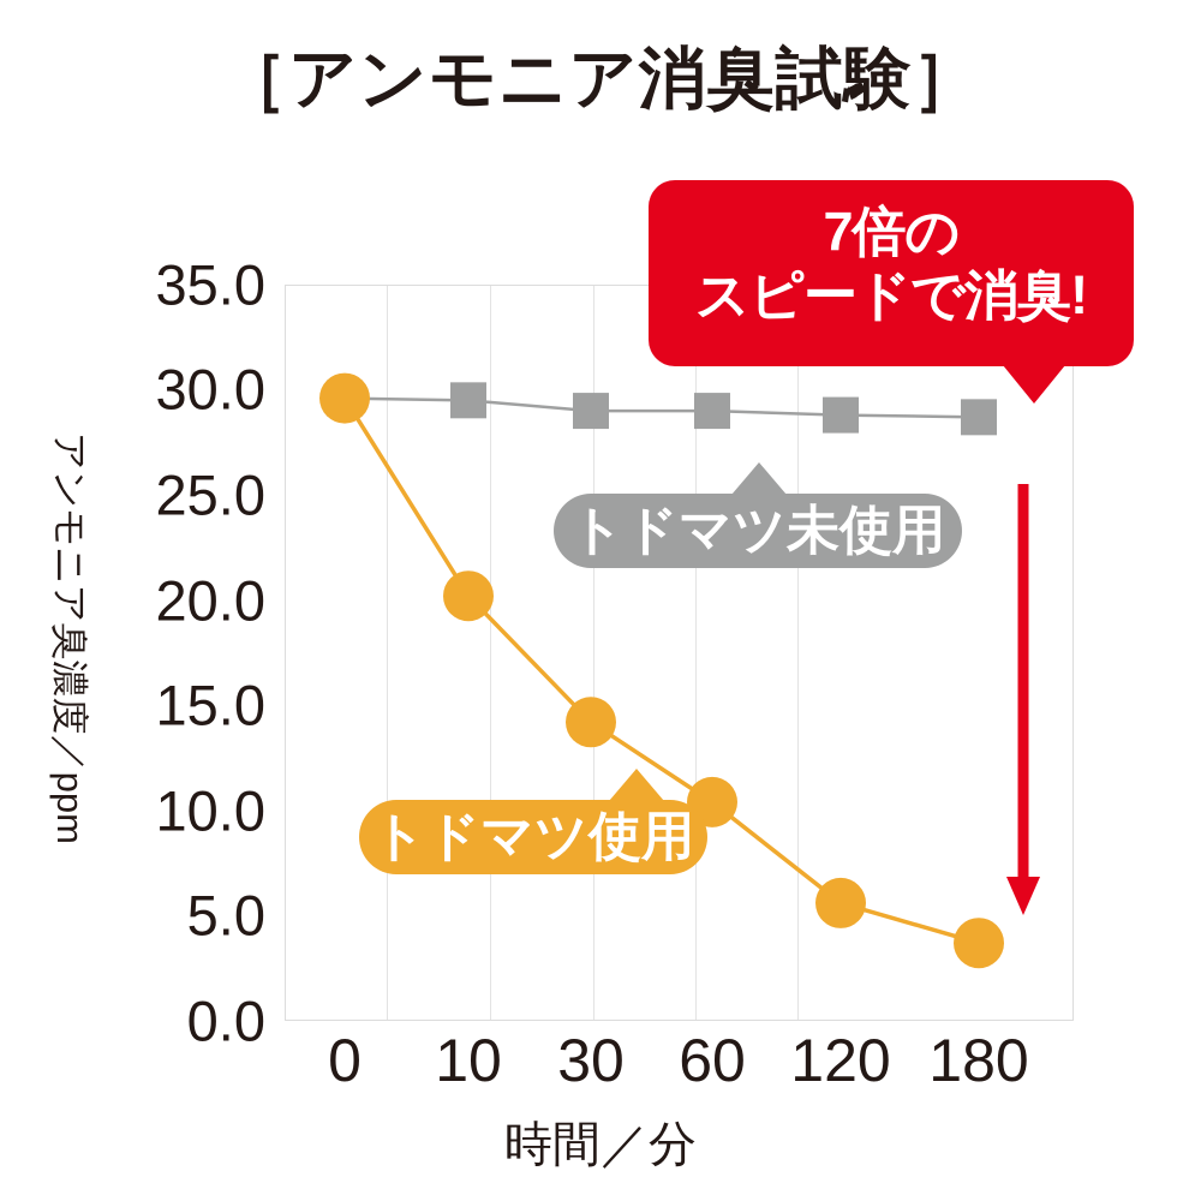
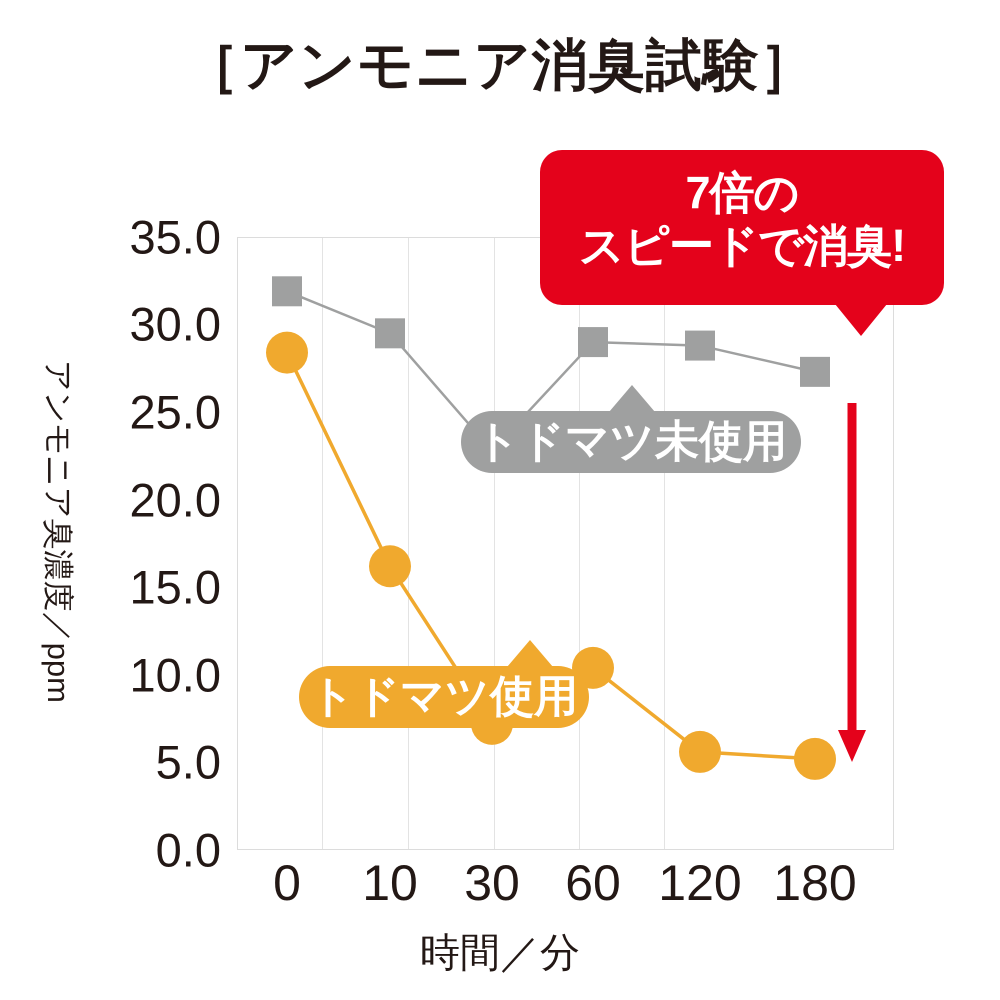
トドマツ未使用/0: 29.6 -> 31.9
トドマツ使用/0: 29.6 -> 28.4
トドマツ使用/10: 20.2 -> 16.2
トドマツ未使用/30: 29.0 -> 22.8
トドマツ使用/30: 14.2 -> 7.2
トドマツ未使用/180: 28.7 -> 27.3
トドマツ使用/180: 3.7 -> 5.2
